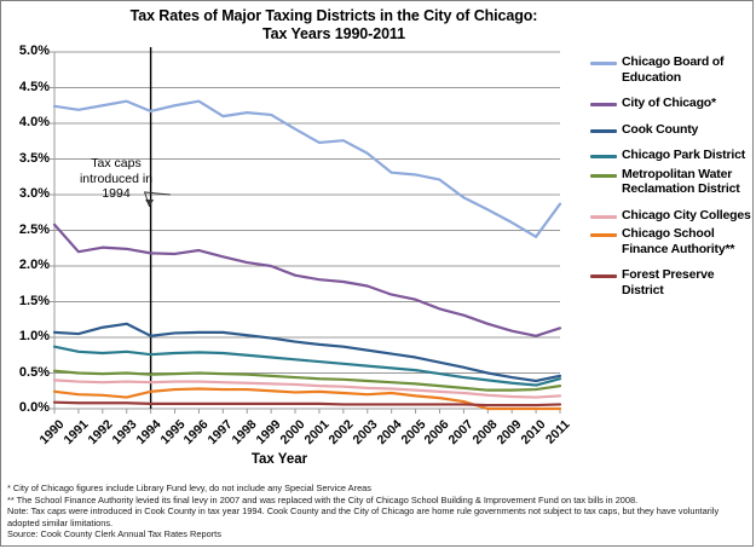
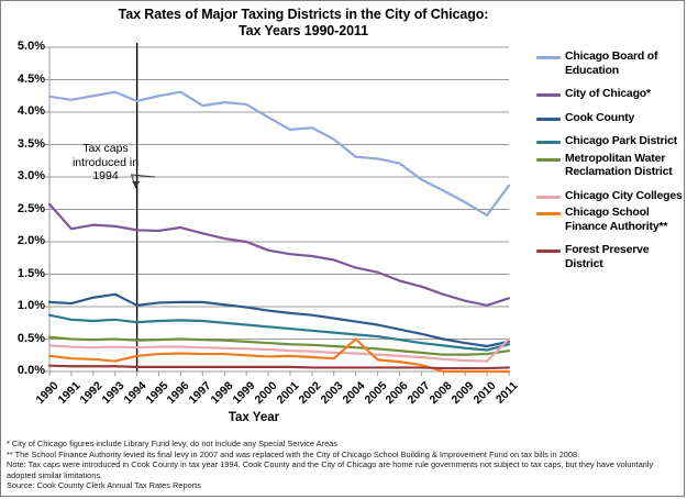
Chicago School Finance Authority**/2004: 0.2% -> 0.5%
Chicago City Colleges/2011: 0.2% -> 0.5%
